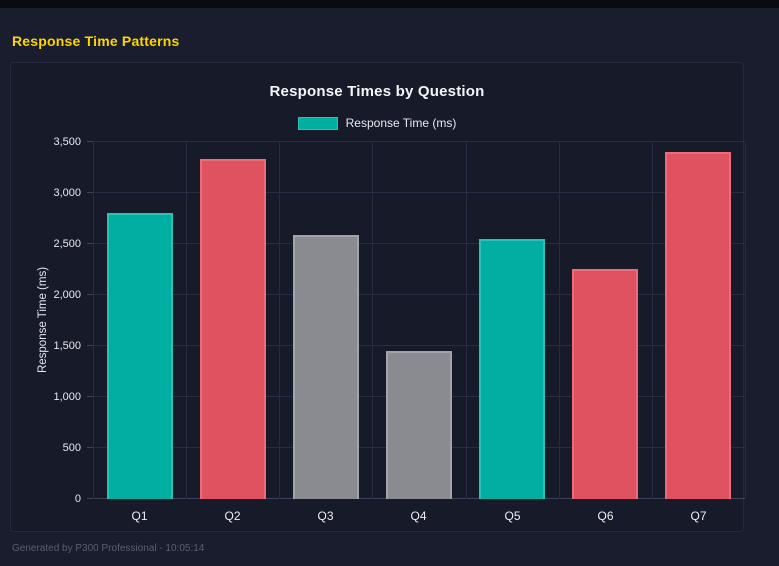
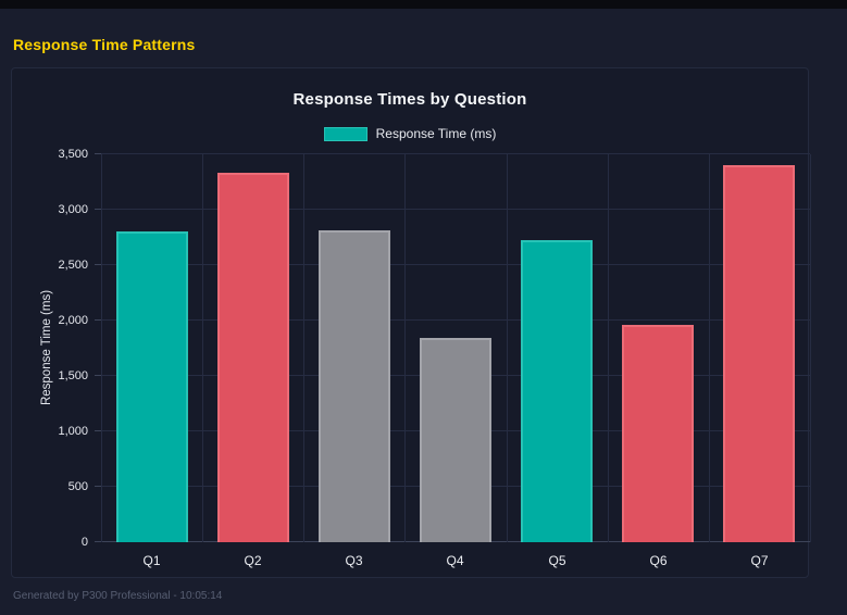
Q3: 2590 -> 2810
Q4: 1450 -> 1840
Q5: 2550 -> 2730
Q6: 2250 -> 1960
